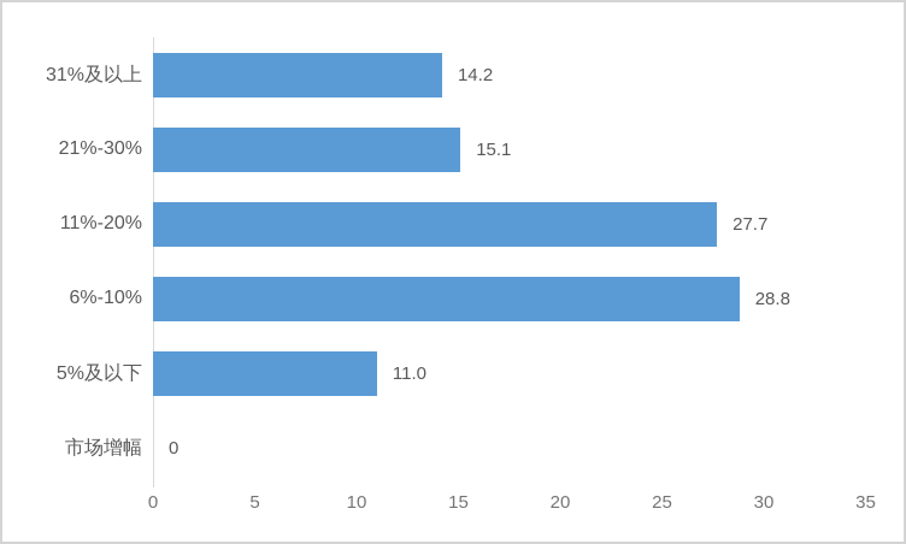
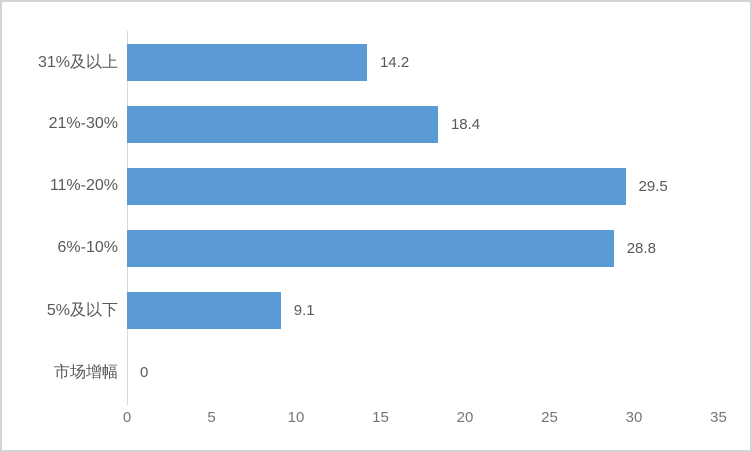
21%-30%: 15.1 -> 18.4
11%-20%: 27.7 -> 29.5
5%及以下: 11.0 -> 9.1
